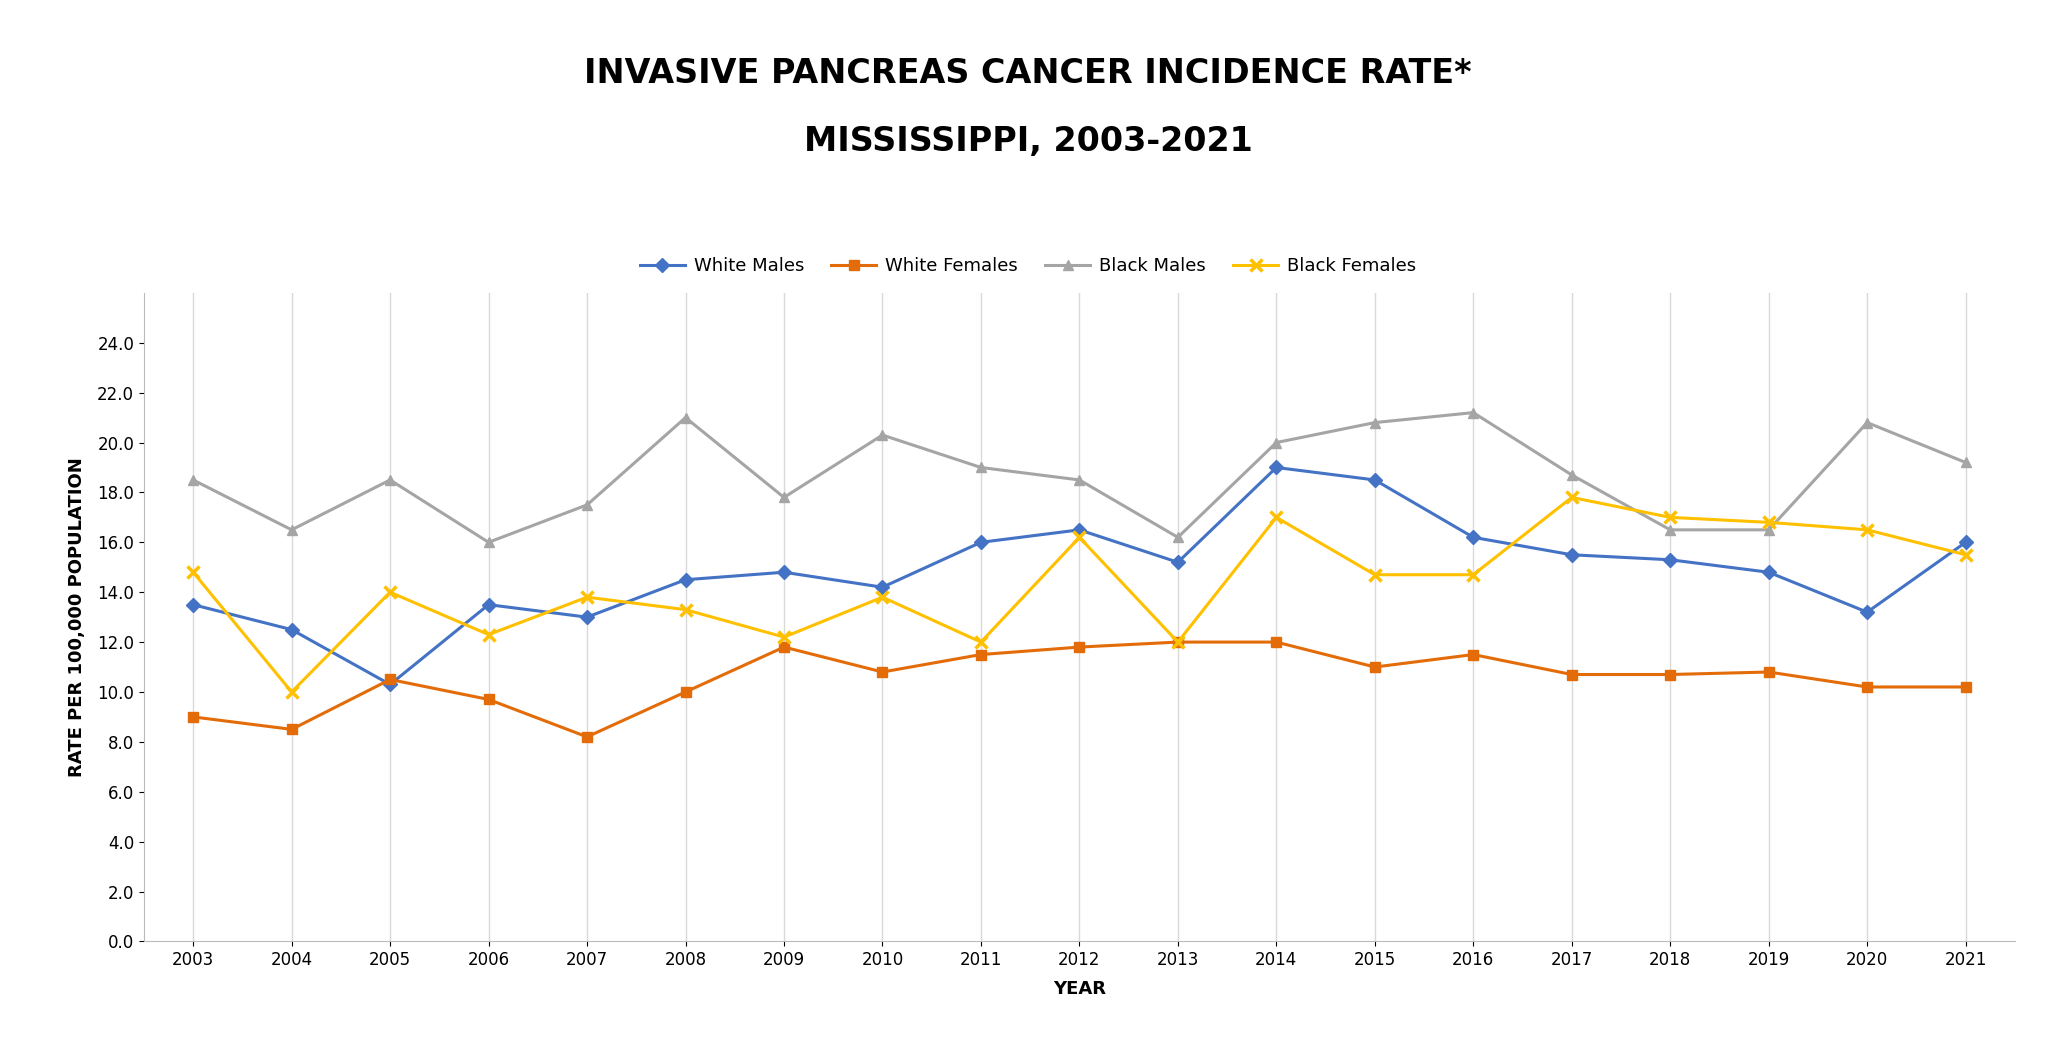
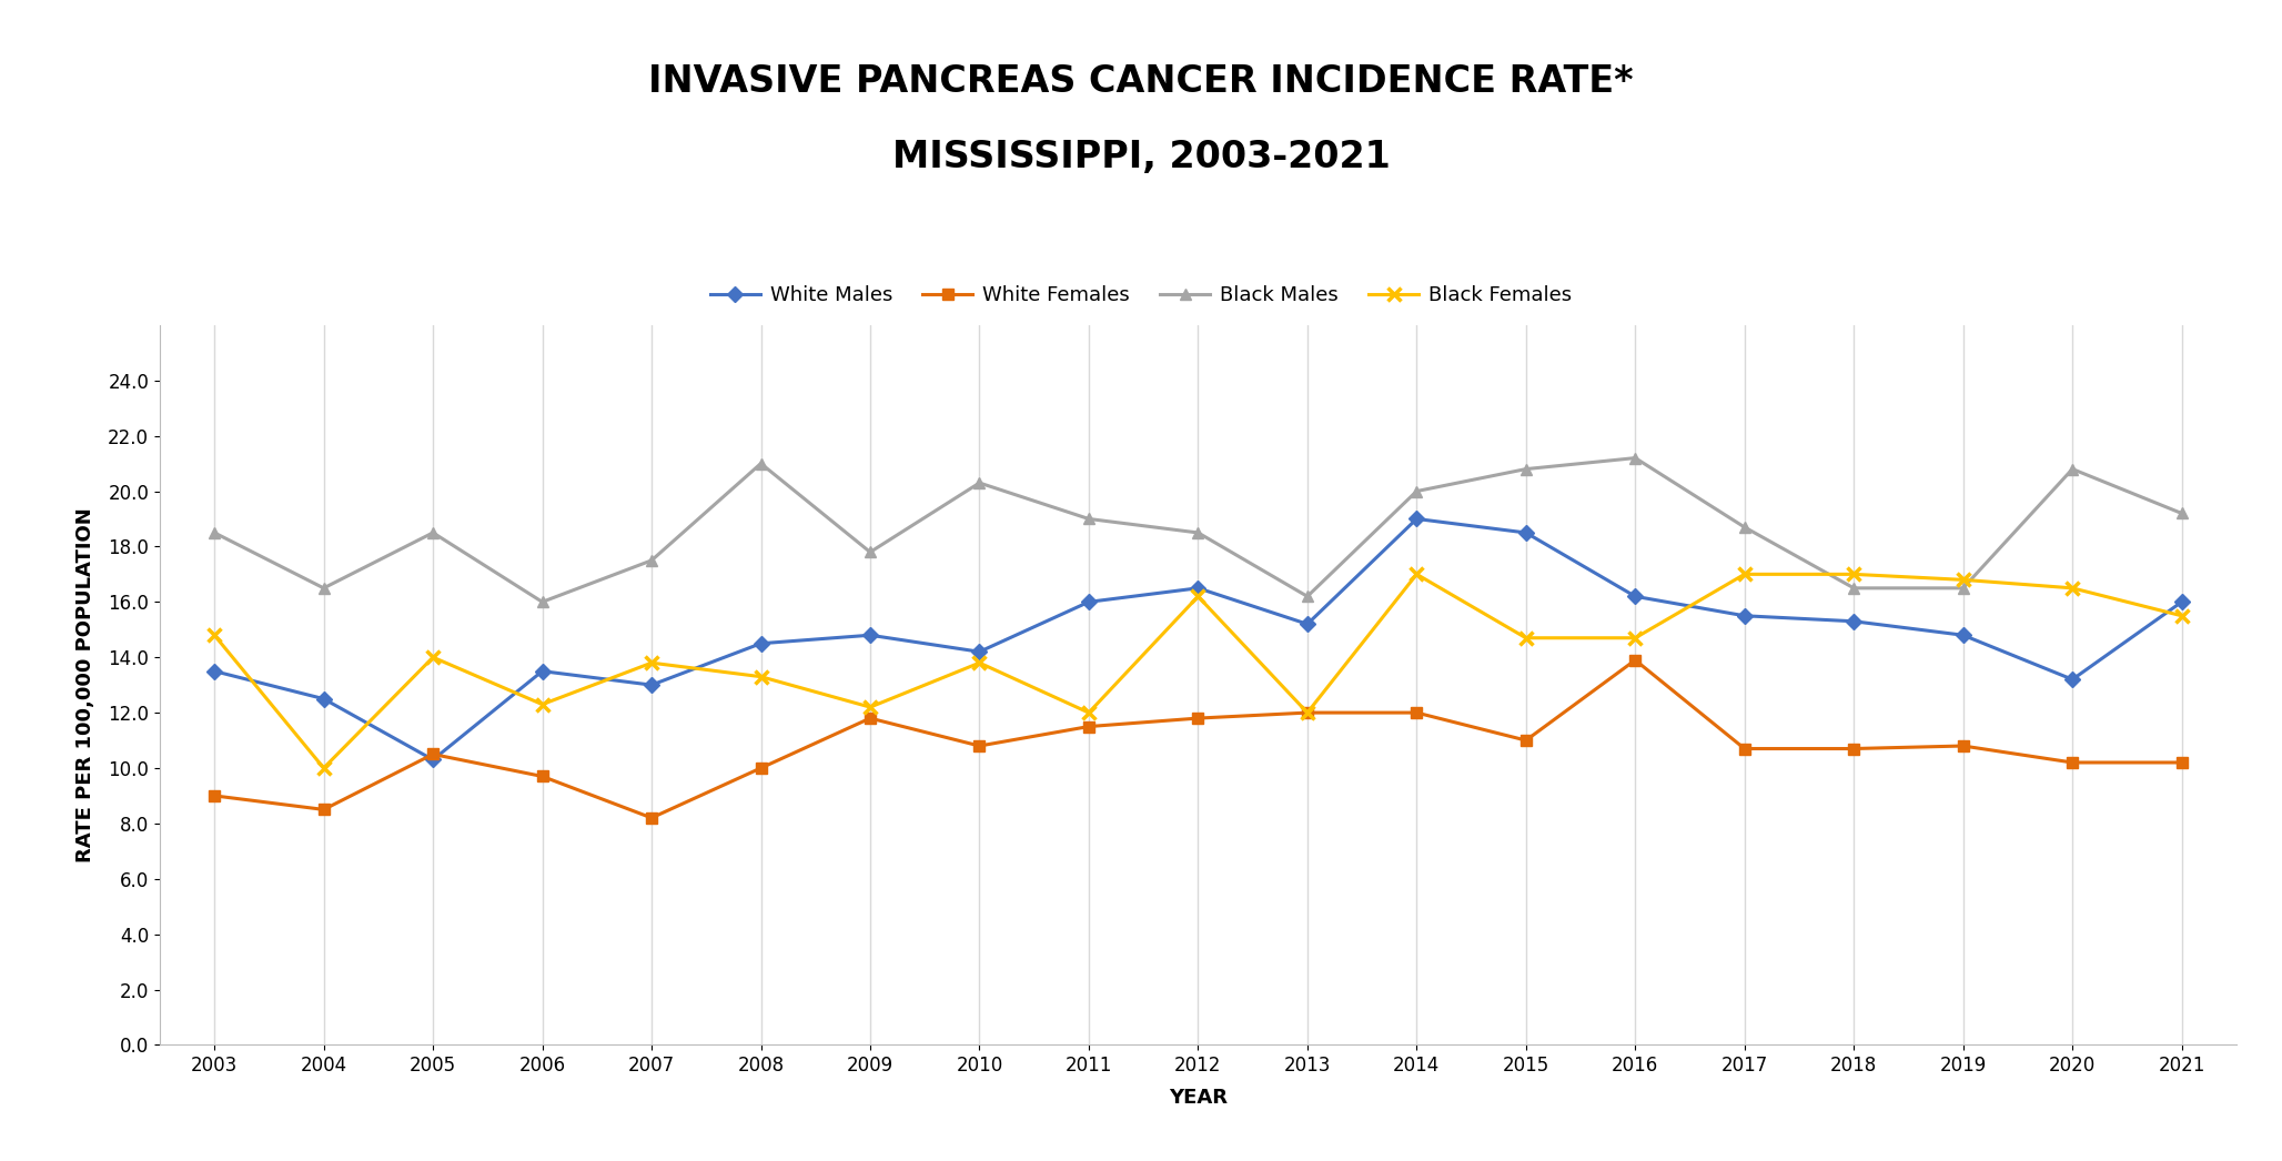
White Females/2016: 11.5 -> 13.9
Black Females/2017: 17.8 -> 17.0
